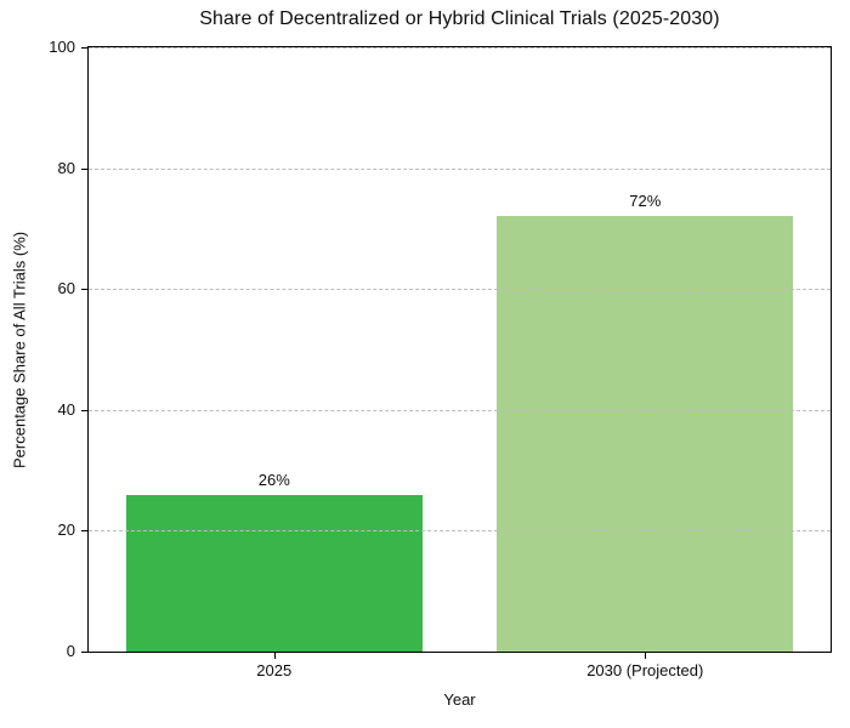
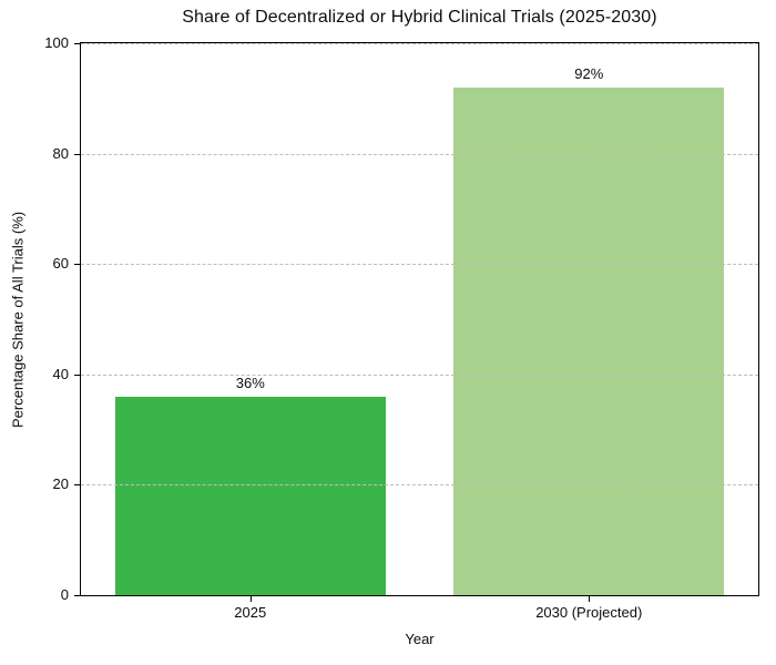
2025: 26% -> 36%
2030 (Projected): 72% -> 92%
